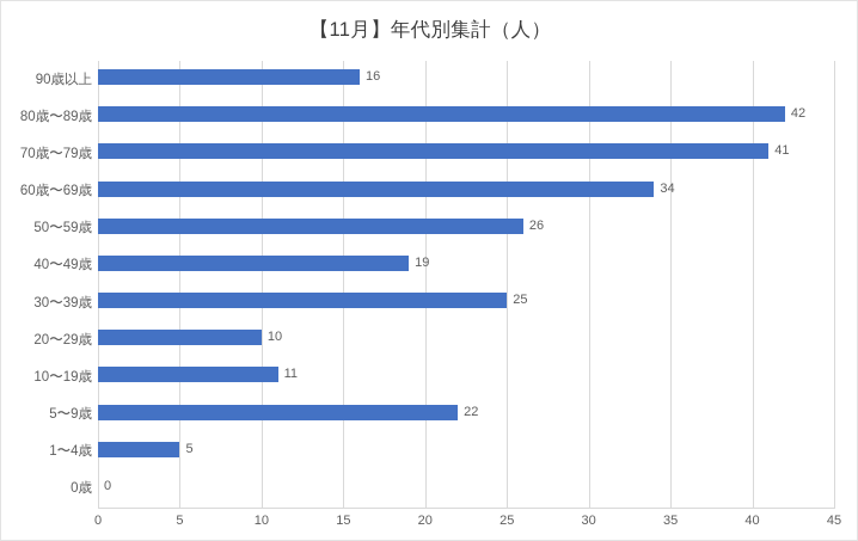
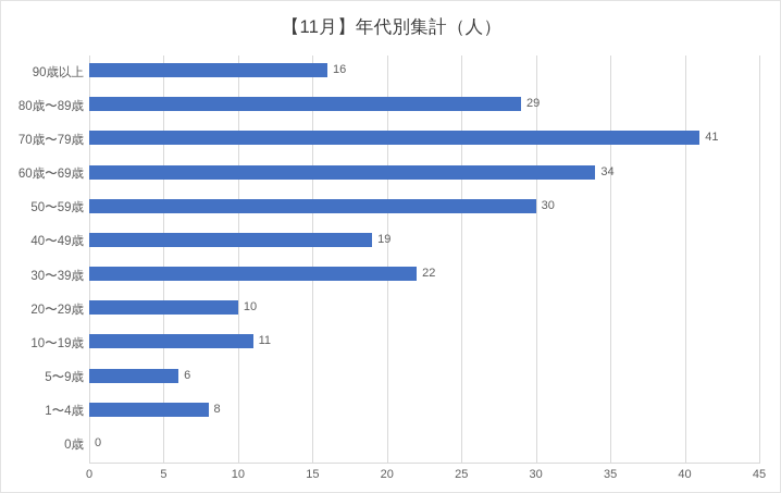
80歳〜89歳: 42 -> 29
50〜59歳: 26 -> 30
30〜39歳: 25 -> 22
5〜9歳: 22 -> 6
1〜4歳: 5 -> 8
